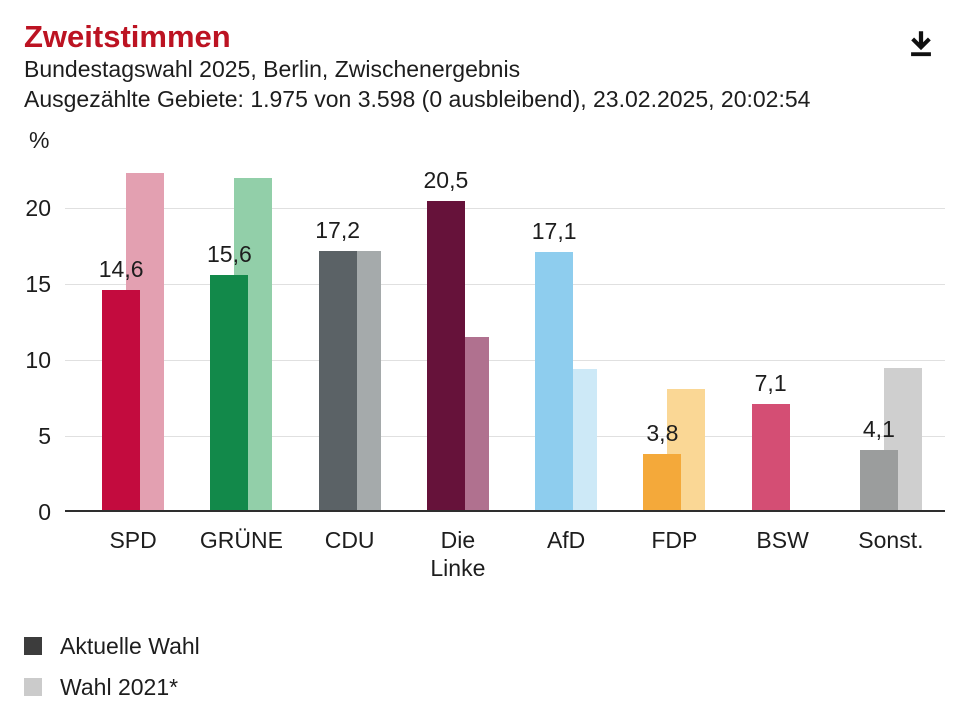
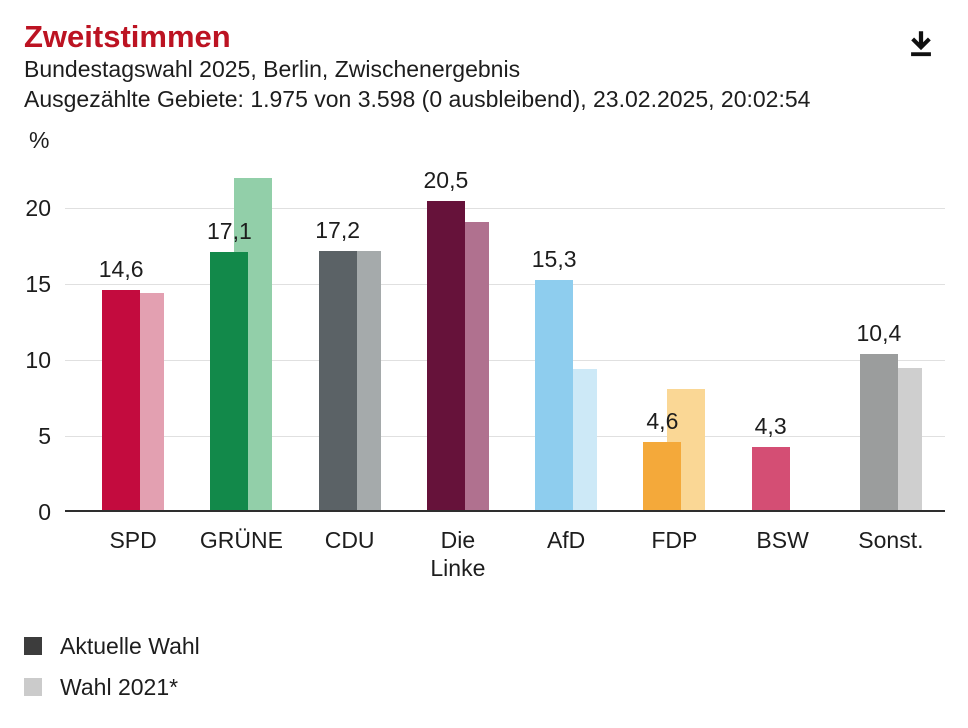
Wahl 2021*/SPD: 22.3 -> 14.4
Aktuelle Wahl/GRÜNE: 15,6 -> 17,1
Wahl 2021*/Die Linke: 11.5 -> 19.1
Aktuelle Wahl/AfD: 17,1 -> 15,3
Aktuelle Wahl/FDP: 3,8 -> 4,6
Aktuelle Wahl/BSW: 7,1 -> 4,3
Aktuelle Wahl/Sonst.: 4,1 -> 10,4
